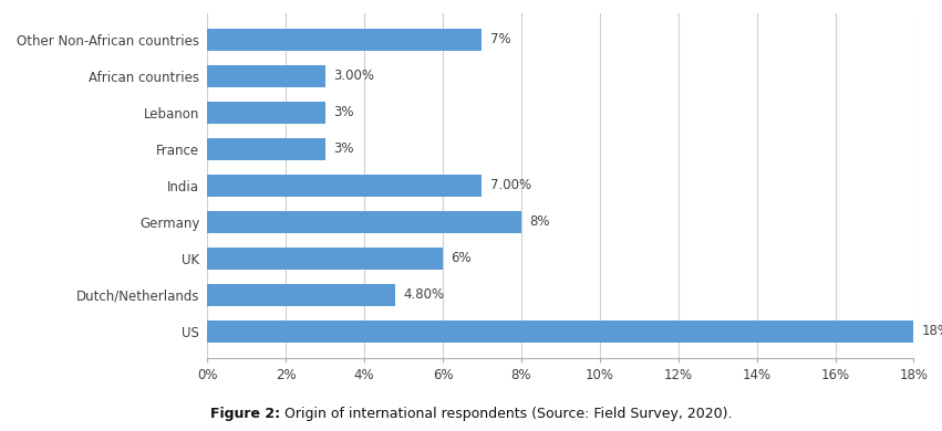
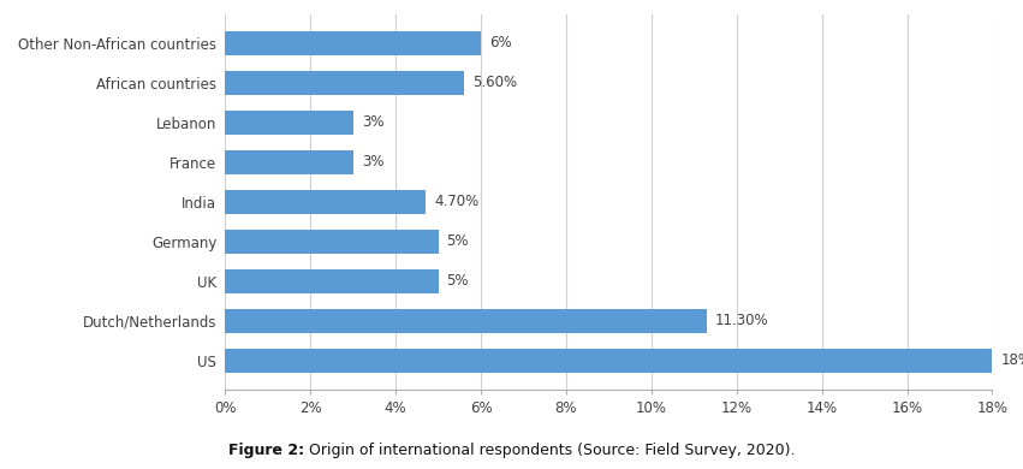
Other Non-African countries: 7% -> 6%
African countries: 3.00% -> 5.60%
India: 7.00% -> 4.70%
Germany: 8% -> 5%
UK: 6% -> 5%
Dutch/Netherlands: 4.80% -> 11.30%
